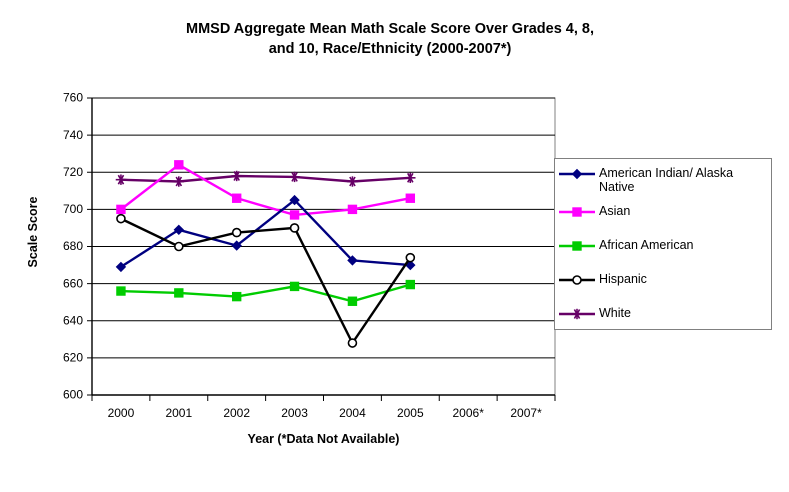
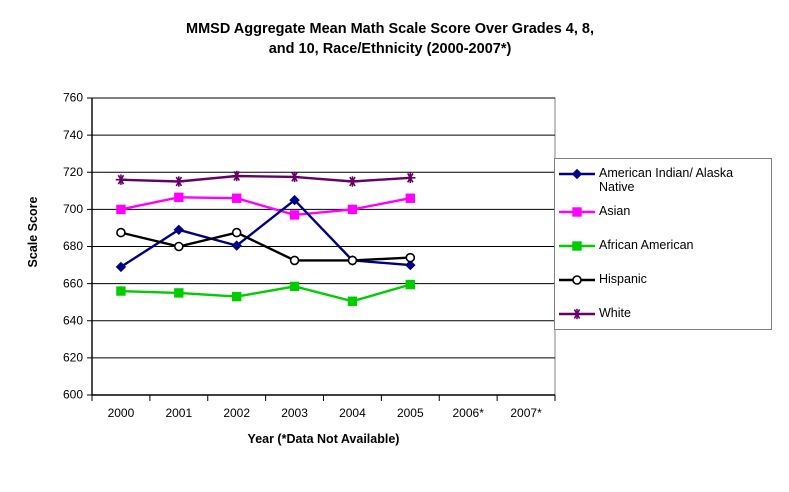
Hispanic/2000: 695 -> 688
Asian/2001: 724 -> 706
Hispanic/2003: 690 -> 672
Hispanic/2004: 628 -> 672
